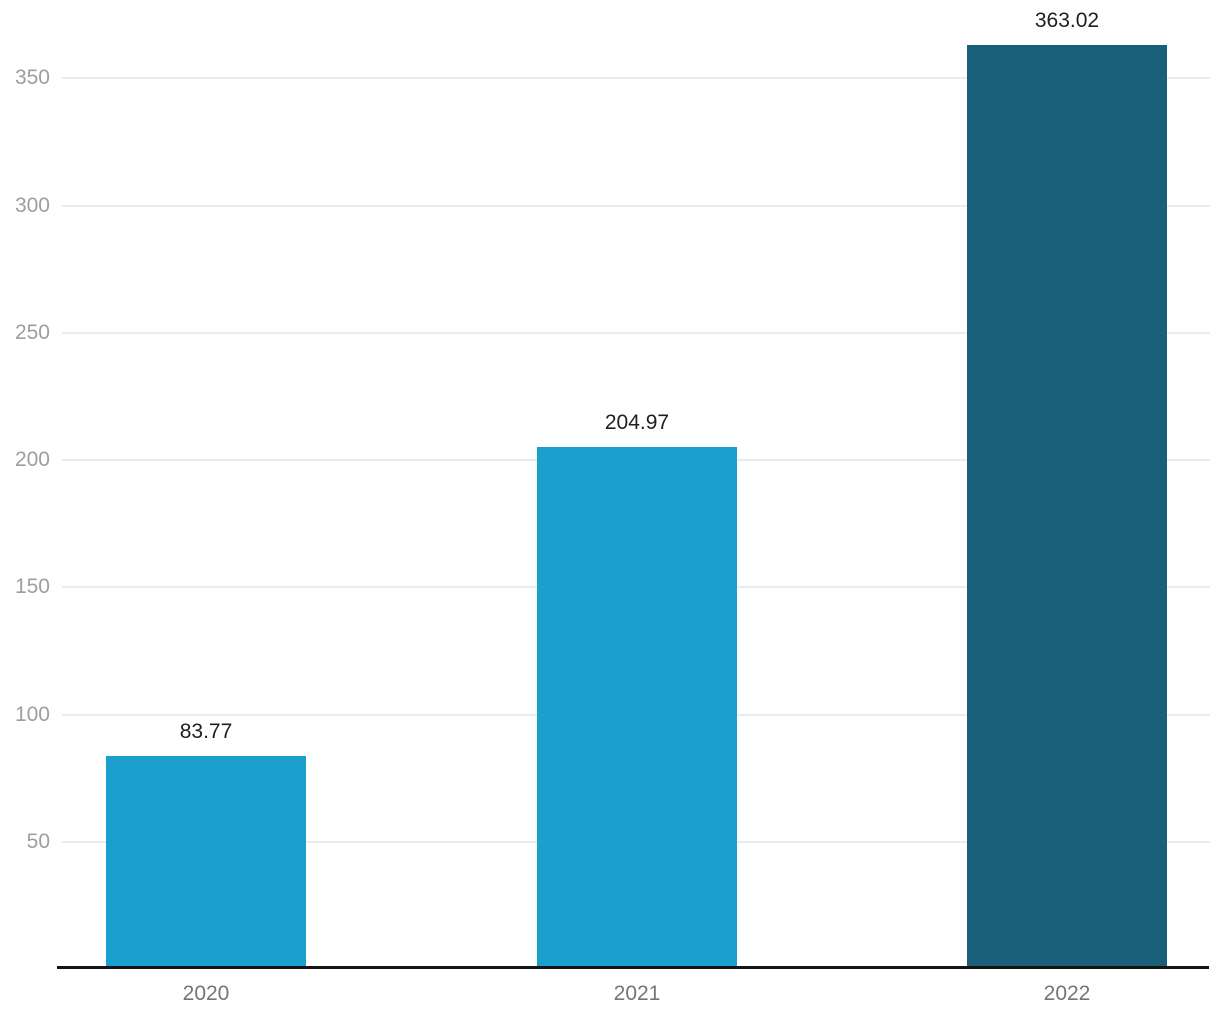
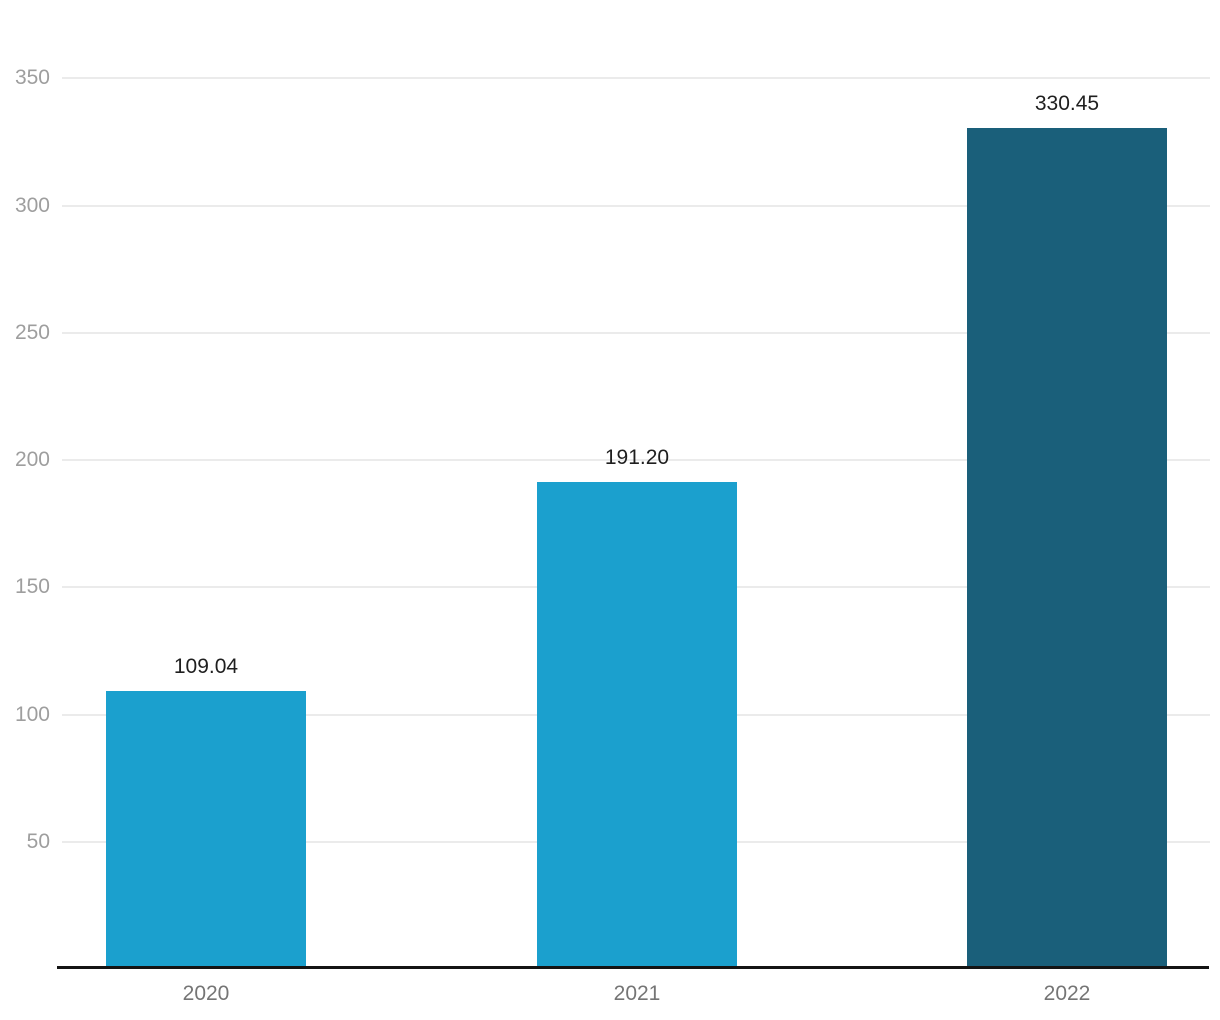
2020: 83.77 -> 109.04
2021: 204.97 -> 191.20
2022: 363.02 -> 330.45
